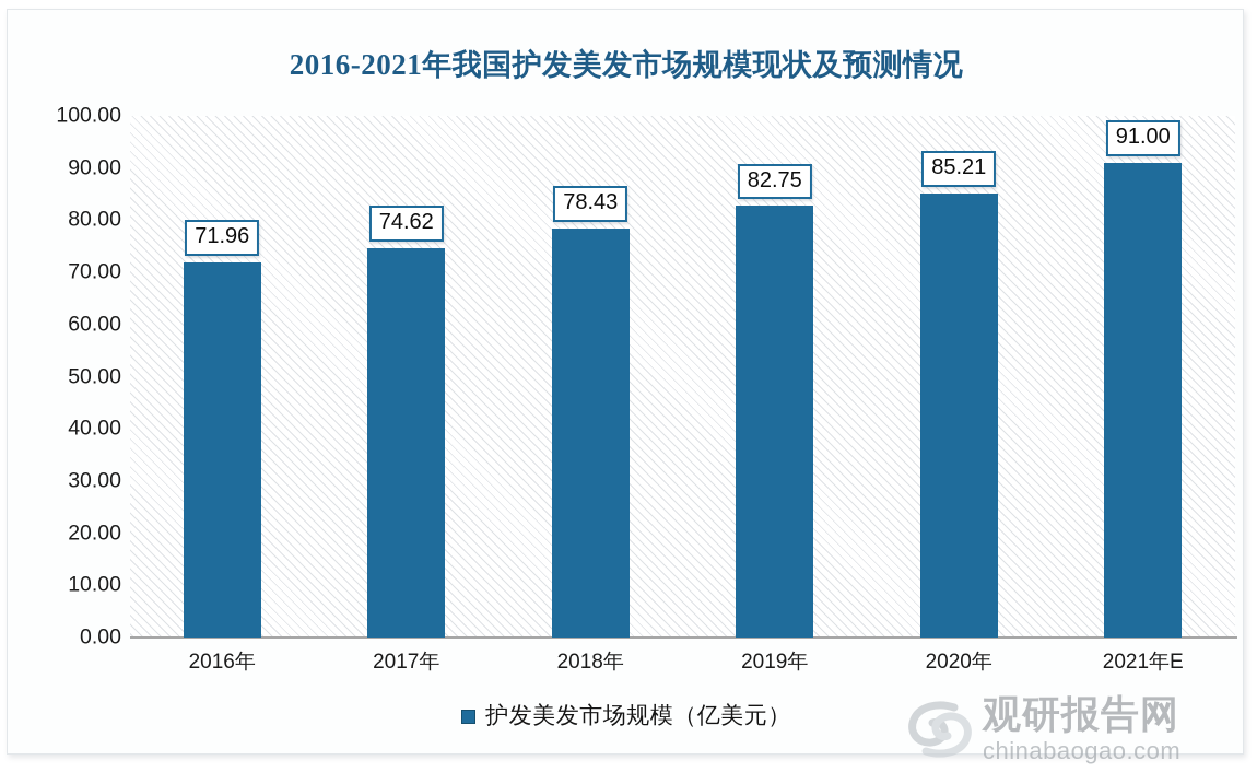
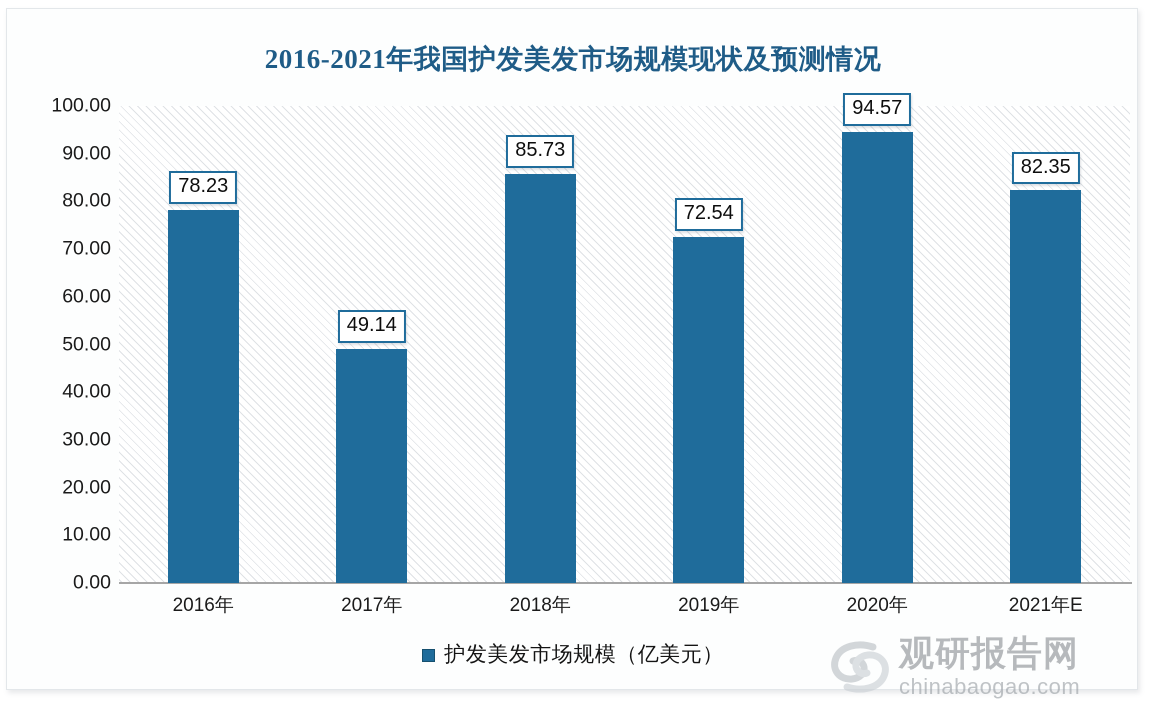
2016年: 71.96 -> 78.23
2017年: 74.62 -> 49.14
2018年: 78.43 -> 85.73
2019年: 82.75 -> 72.54
2020年: 85.21 -> 94.57
2021年E: 91.00 -> 82.35
